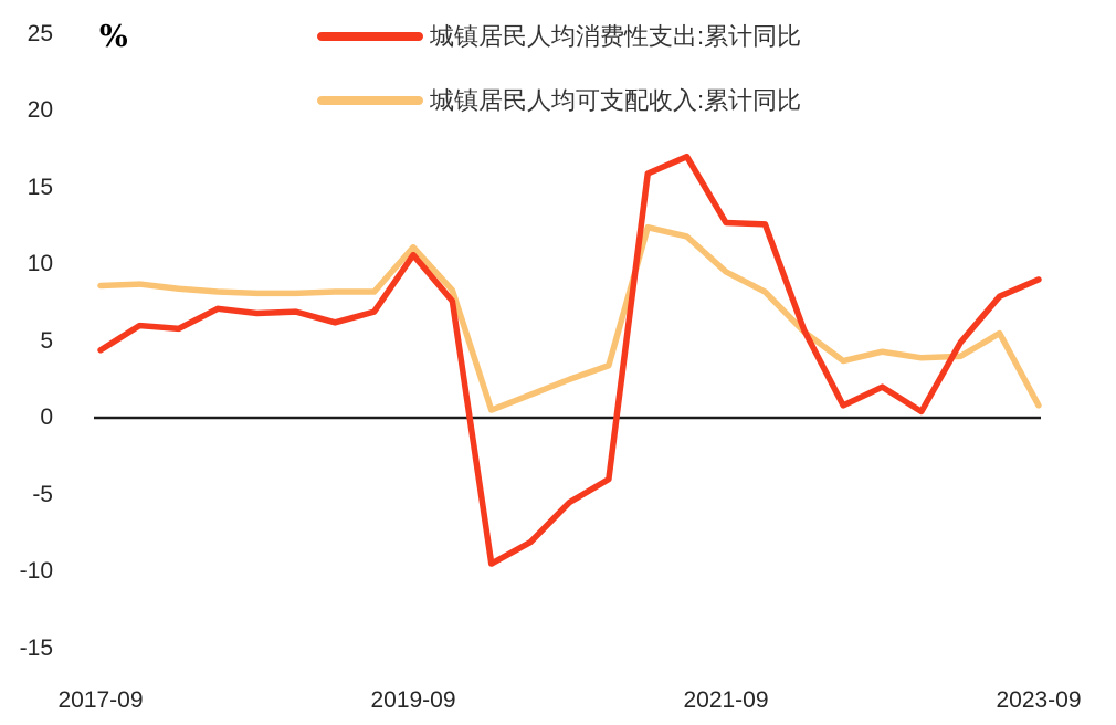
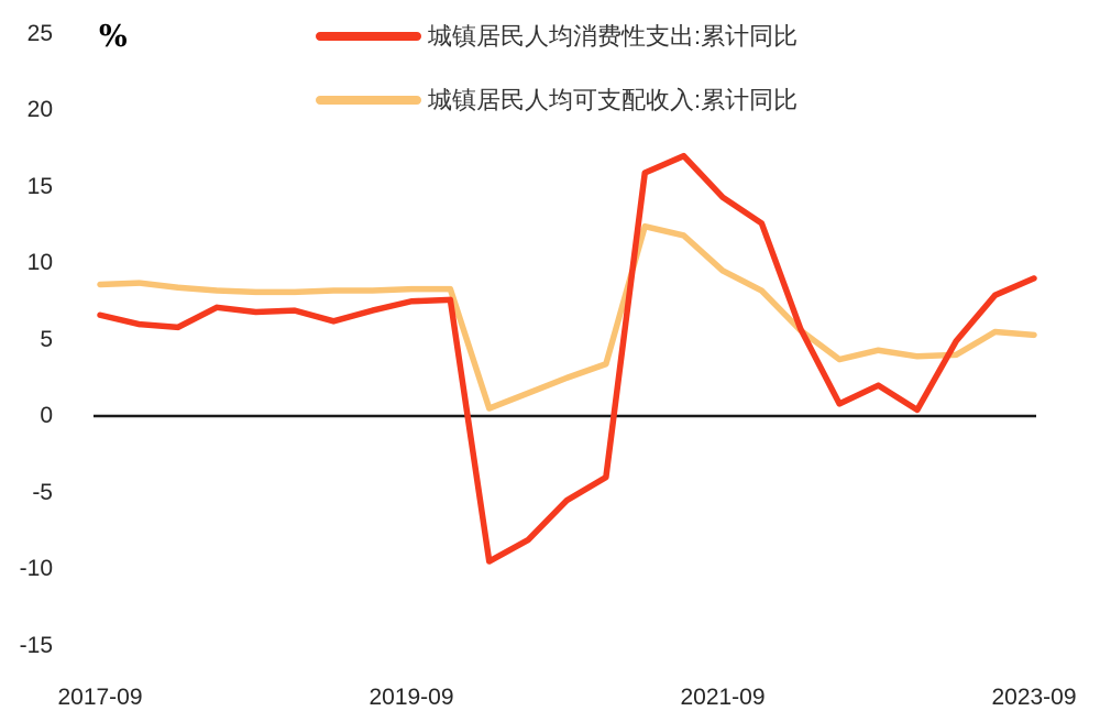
城镇居民人均消费性支出:累计同比/2017-09: 4.4 -> 6.6
城镇居民人均消费性支出:累计同比/2019-09: 10.6 -> 7.5
城镇居民人均可支配收入:累计同比/2019-09: 11.1 -> 8.3
城镇居民人均消费性支出:累计同比/2021-09: 12.7 -> 14.3
城镇居民人均可支配收入:累计同比/2023-09: 0.8 -> 5.3
